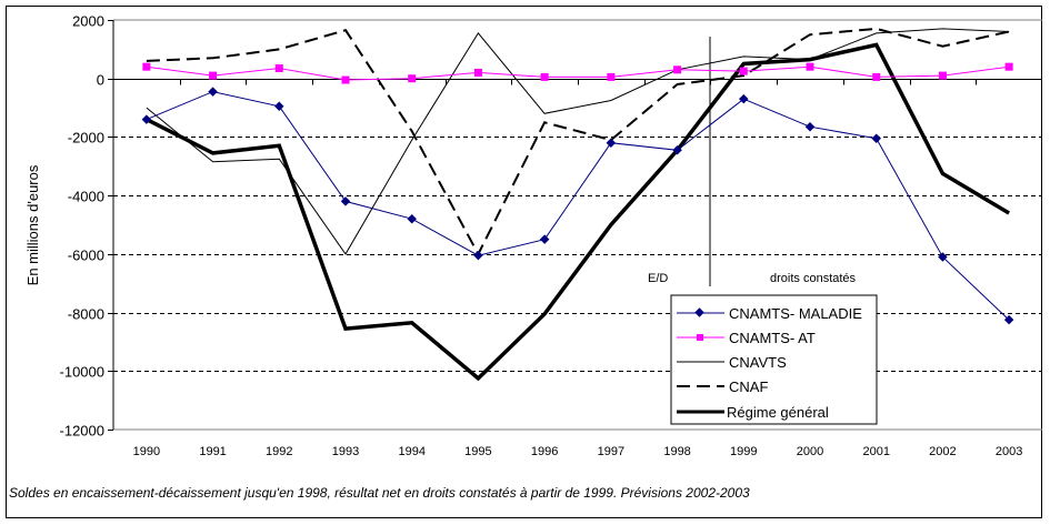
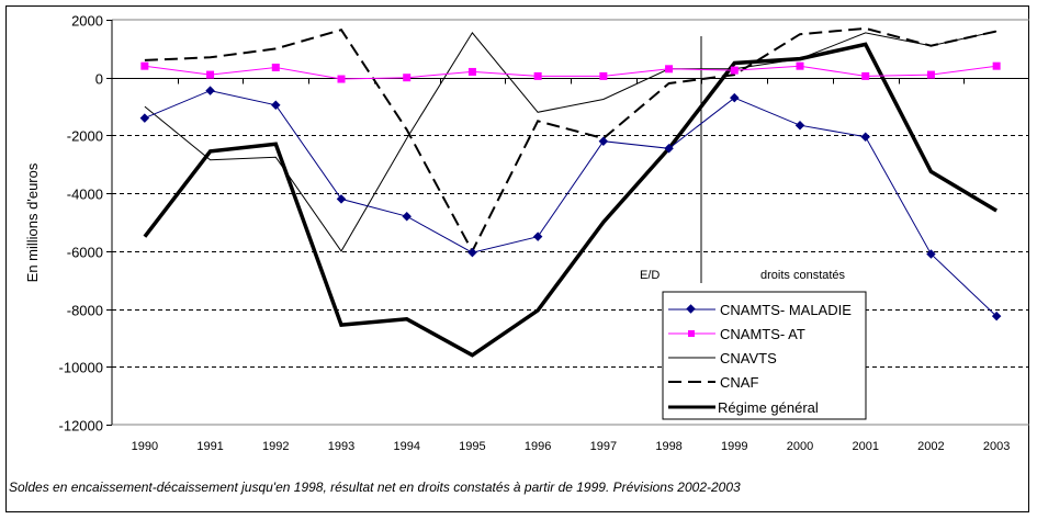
Régime général/1990: -1400 -> -5500
Régime général/1995: -10200 -> -9600
CNAVTS/1999: 800 -> 300
CNAVTS/2002: 1700 -> 1100
